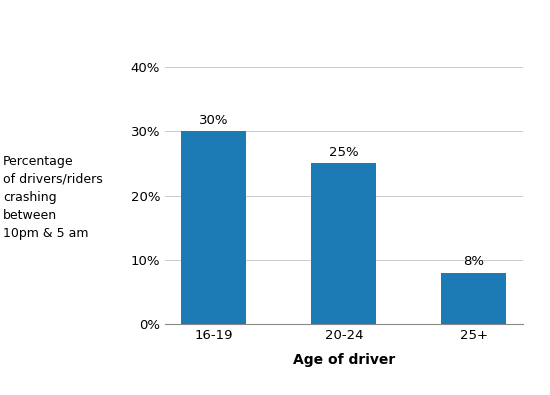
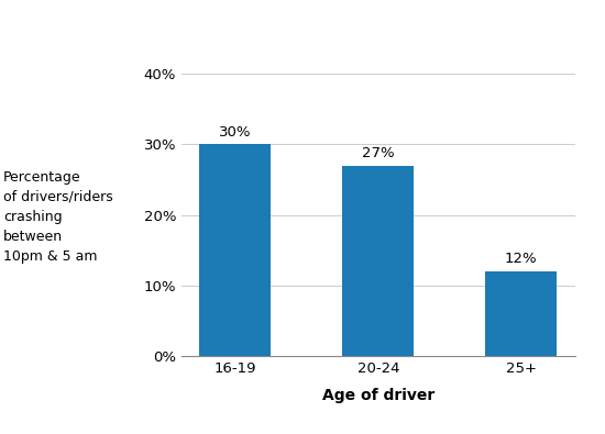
20-24: 25% -> 27%
25+: 8% -> 12%
